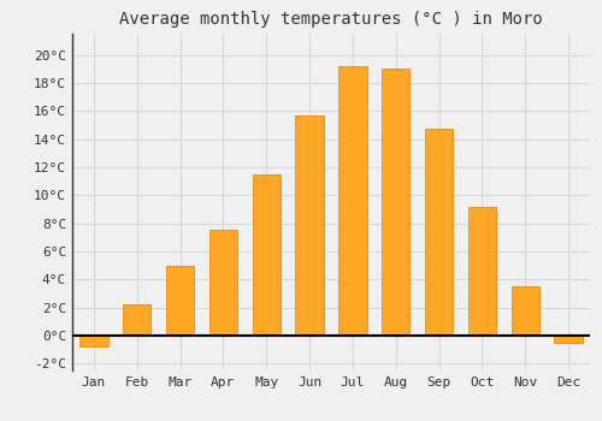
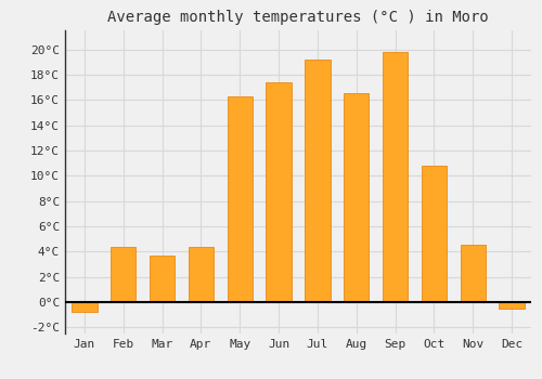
Feb: 2.2°C -> 4.4°C
Mar: 5.0°C -> 3.7°C
Apr: 7.5°C -> 4.4°C
May: 11.5°C -> 16.3°C
Jun: 15.7°C -> 17.4°C
Aug: 19.0°C -> 16.5°C
Sep: 14.7°C -> 19.8°C
Oct: 9.2°C -> 10.8°C
Nov: 3.5°C -> 4.5°C
